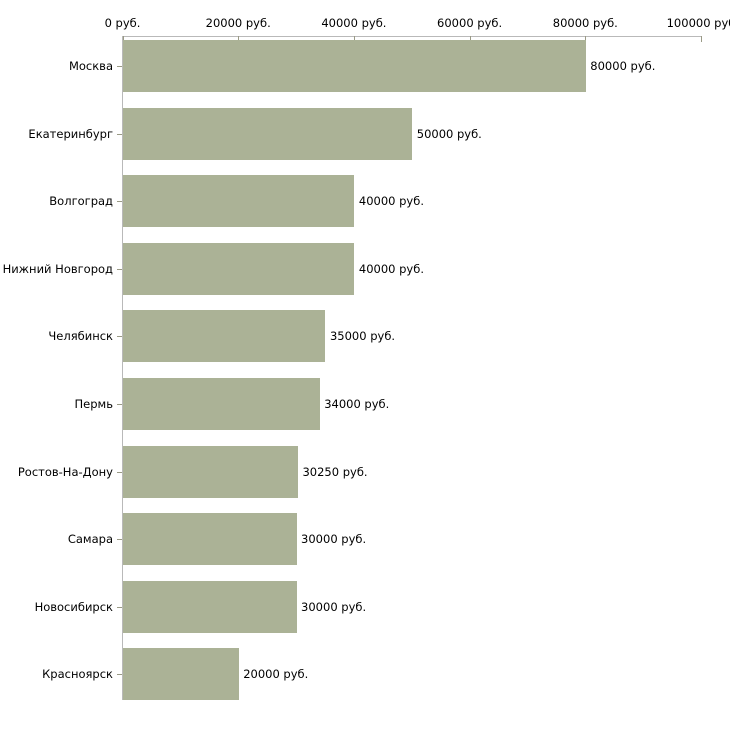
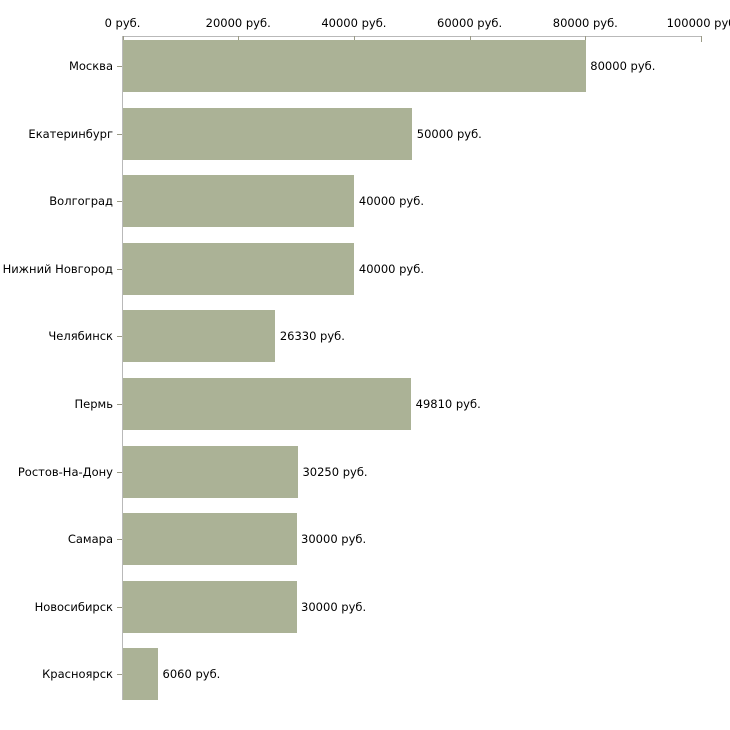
Челябинск: 35000 -> 26330
Пермь: 34000 -> 49810
Красноярск: 20000 -> 6060
